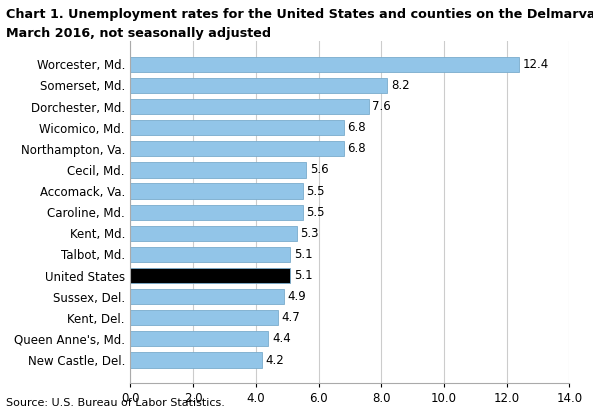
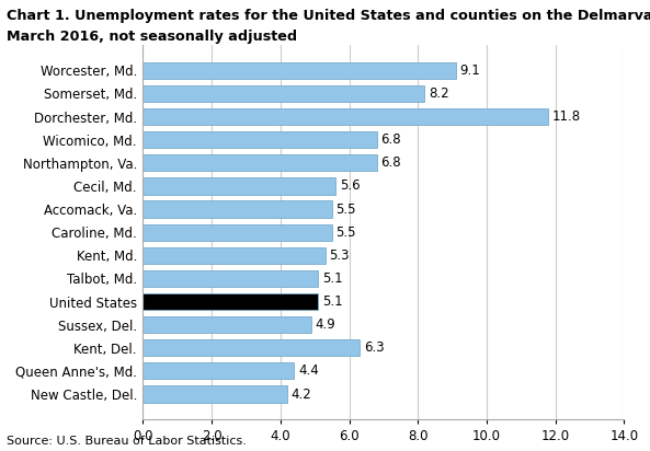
Worcester, Md.: 12.4 -> 9.1
Dorchester, Md.: 7.6 -> 11.8
Kent, Del.: 4.7 -> 6.3
